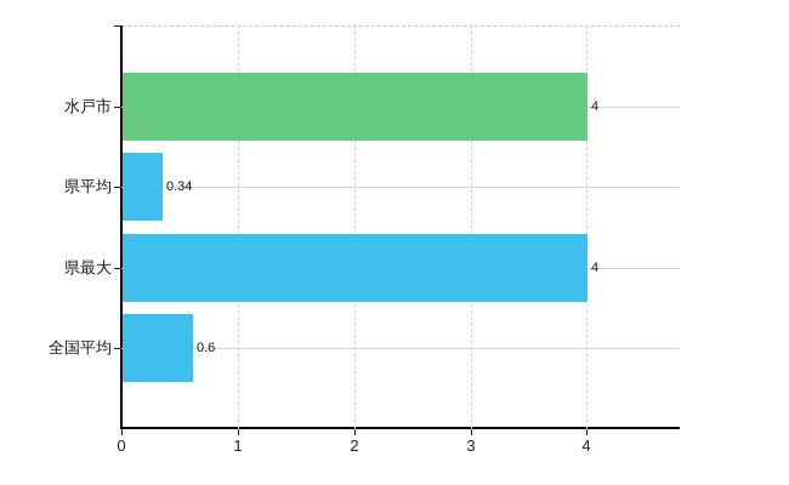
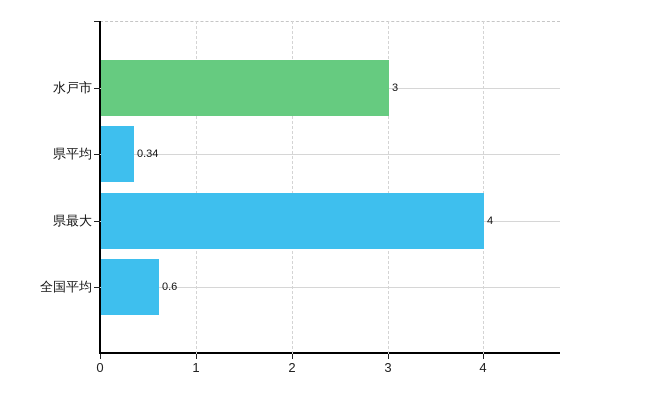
水戸市: 4 -> 3
